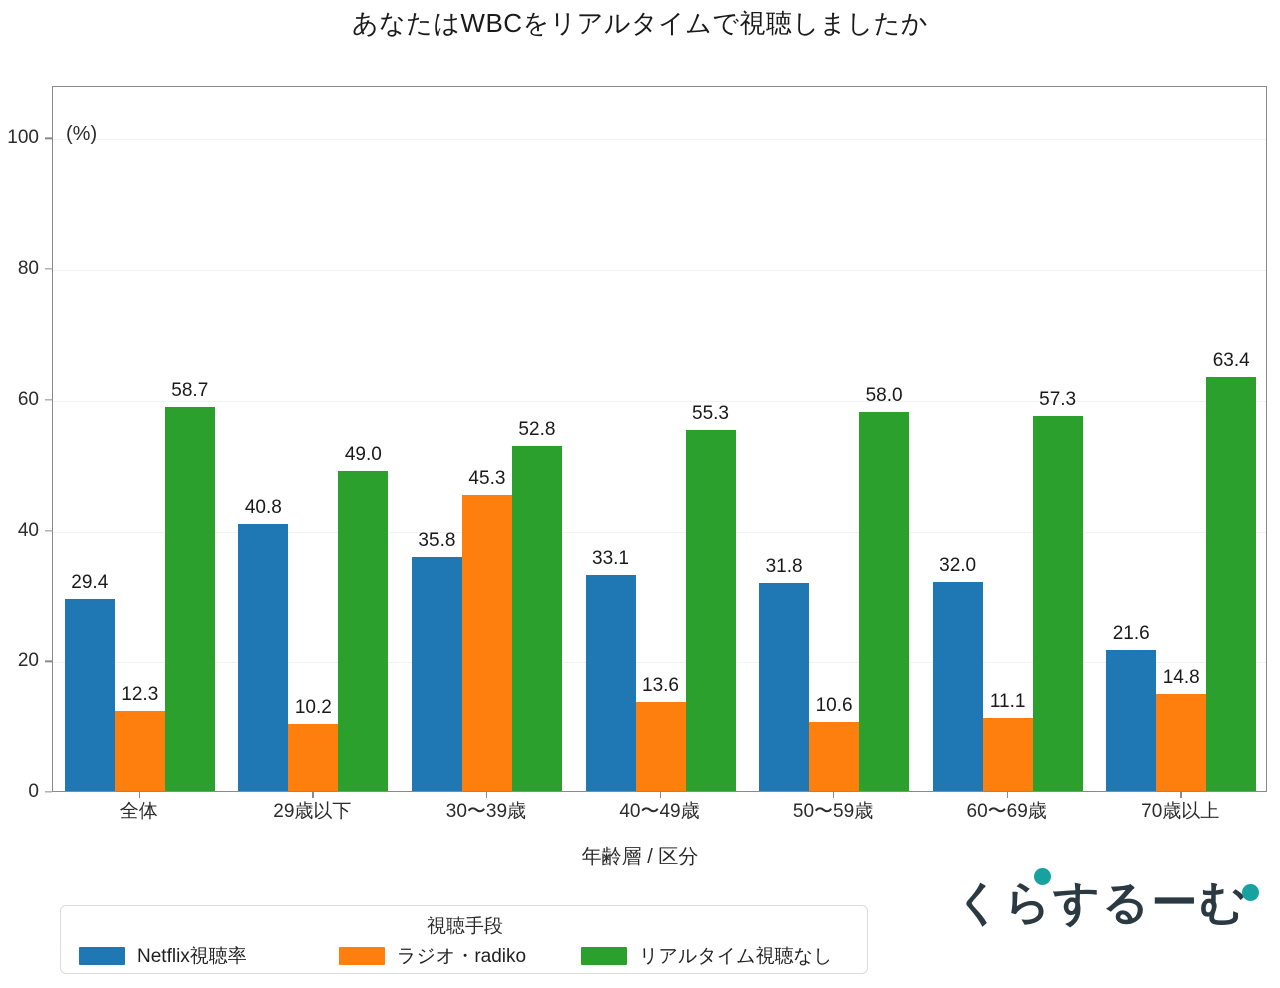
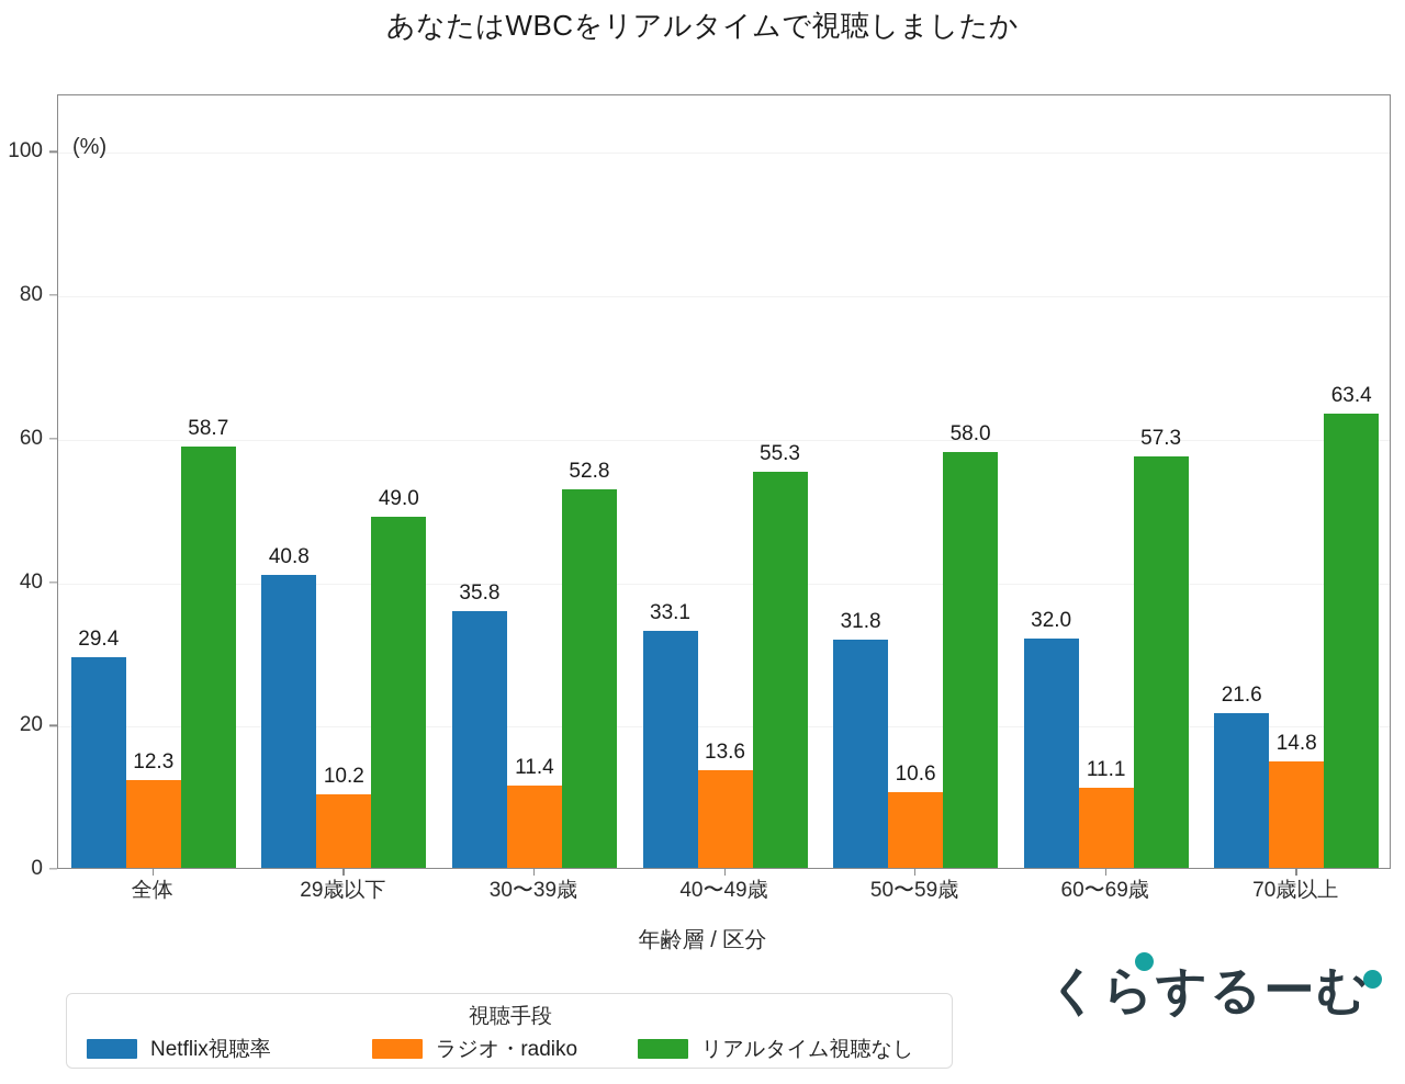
ラジオ・radiko/30〜39歳: 45.3 -> 11.4
